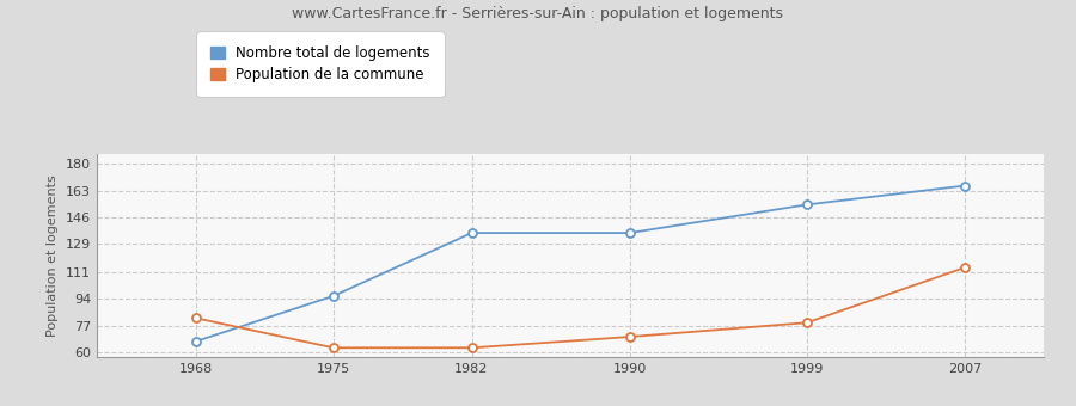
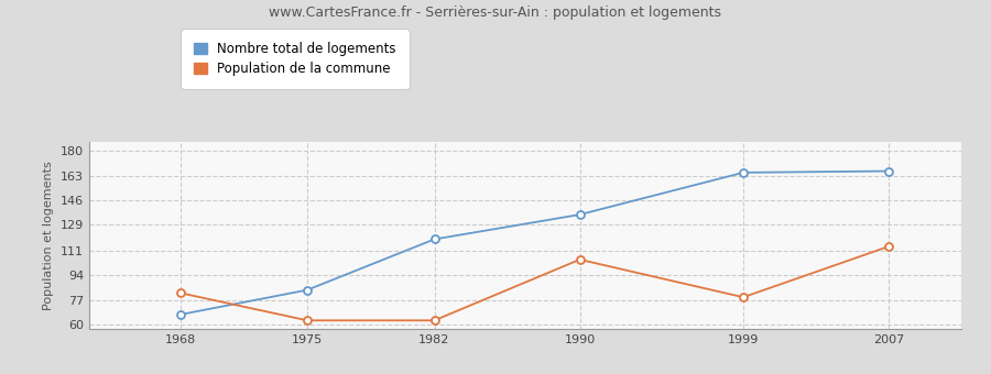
Nombre total de logements/1975: 96 -> 84
Nombre total de logements/1982: 136 -> 119
Population de la commune/1990: 70 -> 105
Nombre total de logements/1999: 154 -> 165
